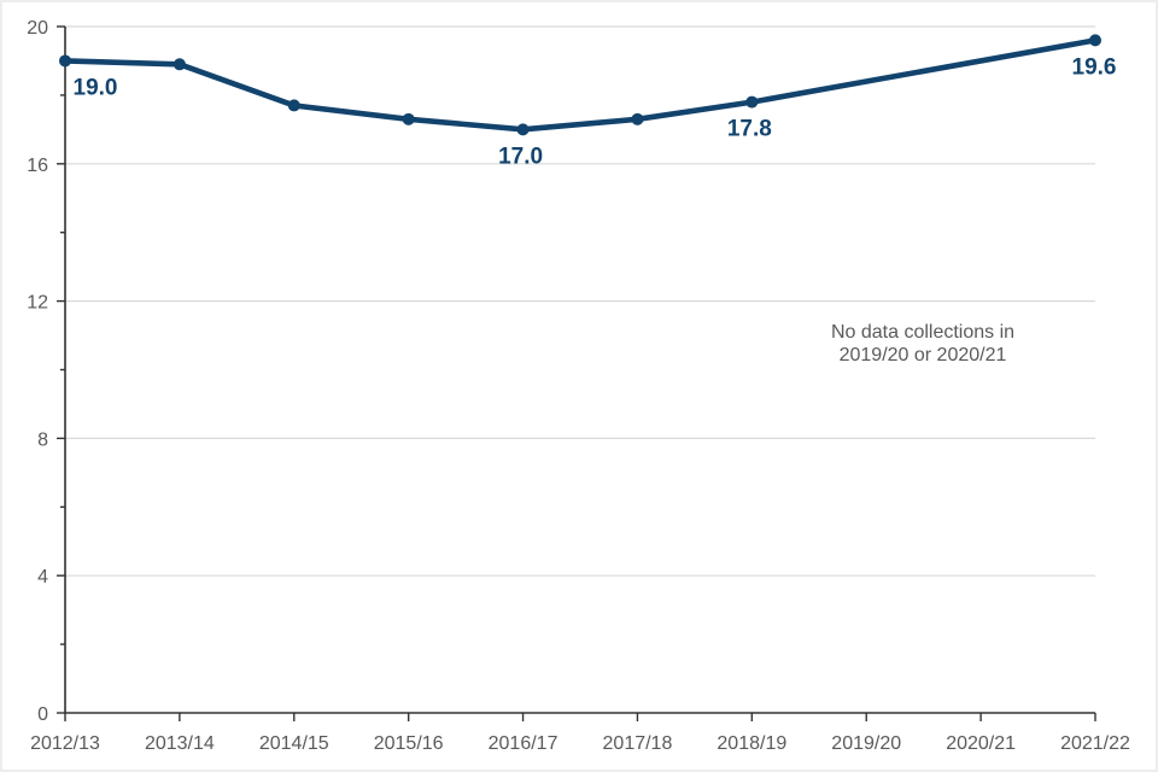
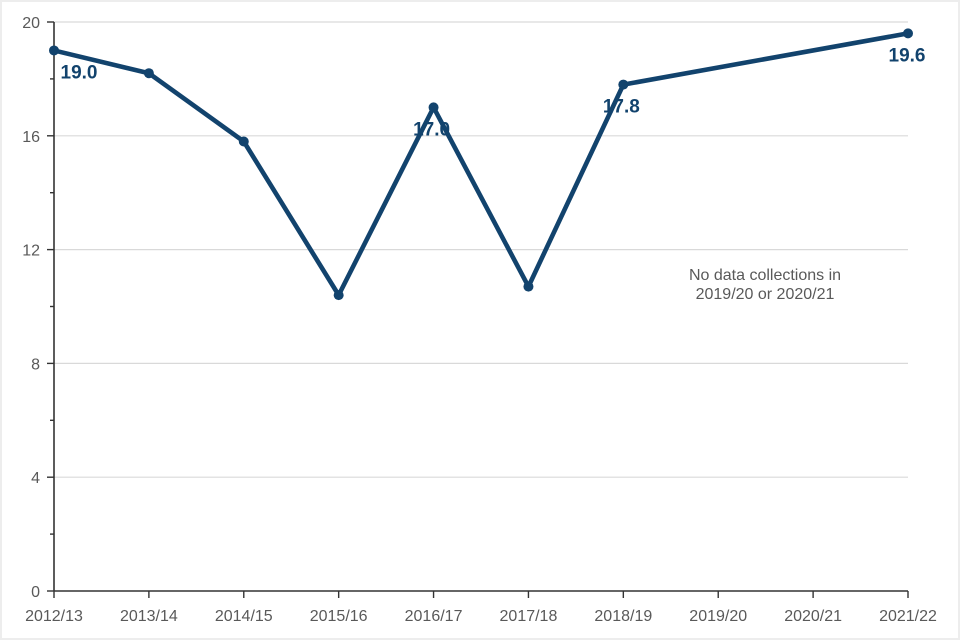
2013/14: 18.9 -> 18.2
2014/15: 17.7 -> 15.8
2015/16: 17.3 -> 10.4
2017/18: 17.3 -> 10.7
